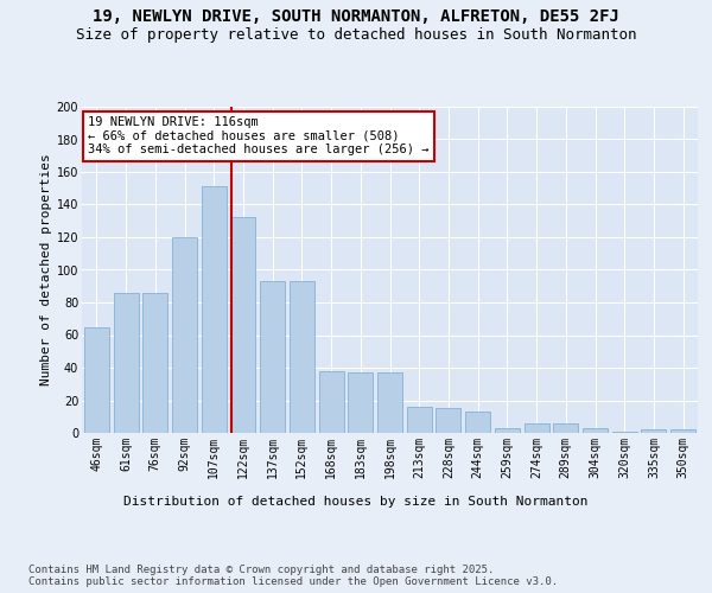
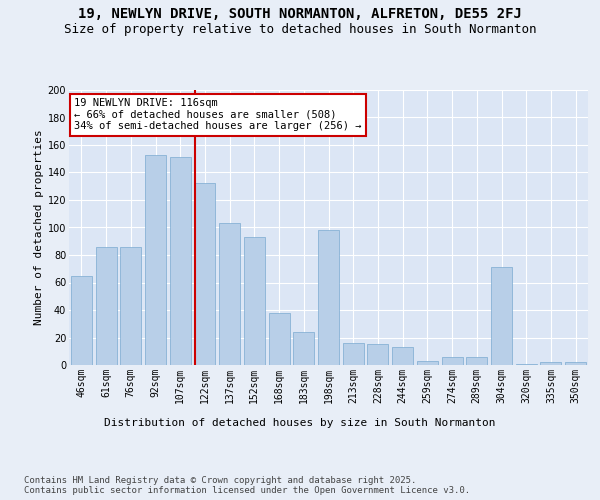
92sqm: 120 -> 153
137sqm: 93 -> 103
183sqm: 37 -> 24
198sqm: 37 -> 98
304sqm: 3 -> 71
